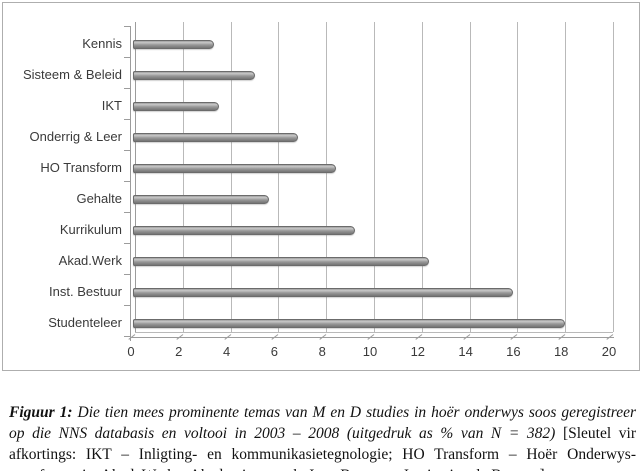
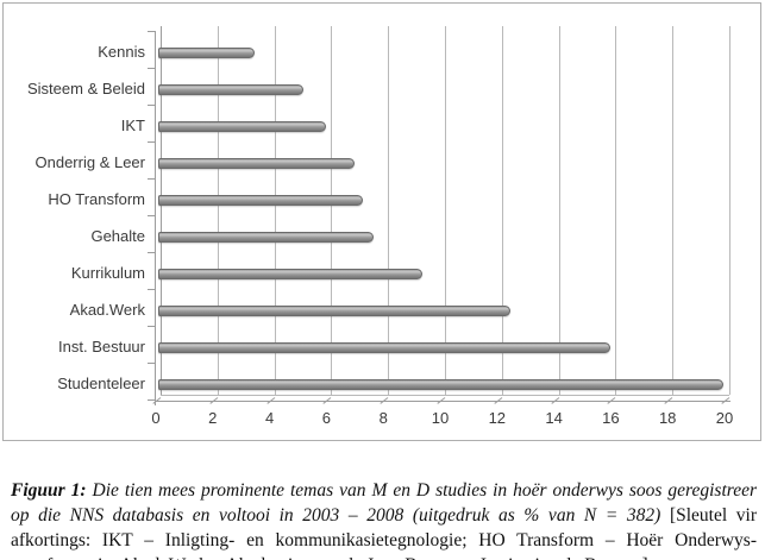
IKT: 3.5 -> 5.8
HO Transform: 8.4 -> 7.1
Gehalte: 5.6 -> 7.5
Studenteleer: 18.0 -> 19.8
